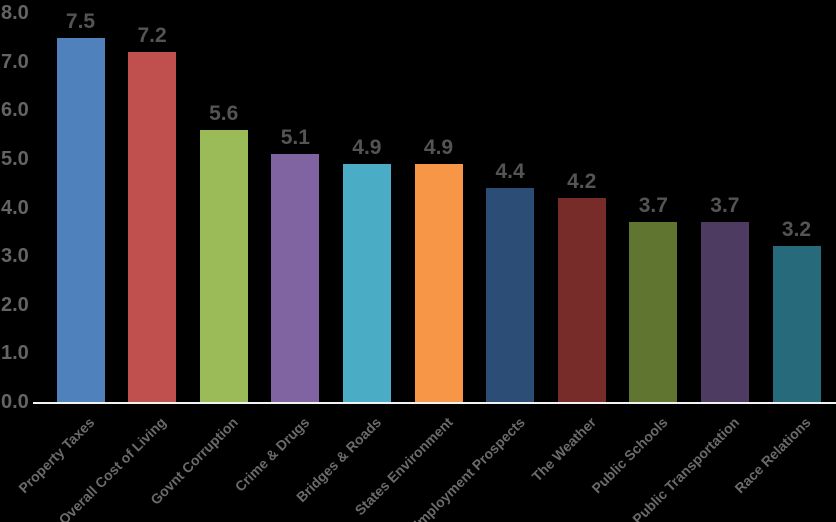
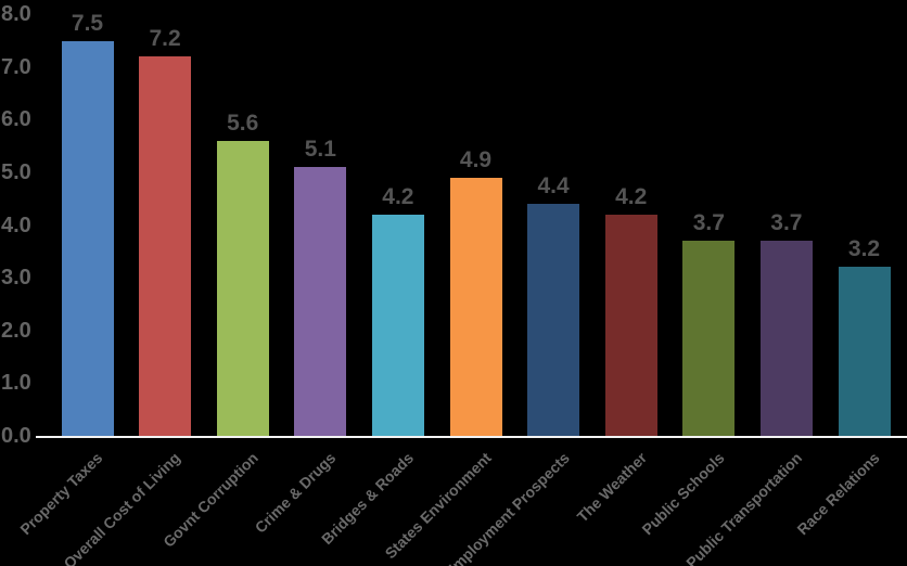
Bridges & Roads: 4.9 -> 4.2
